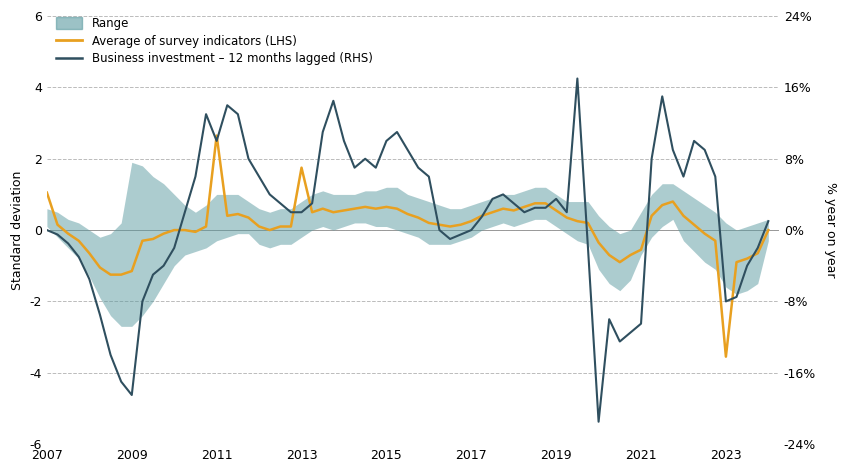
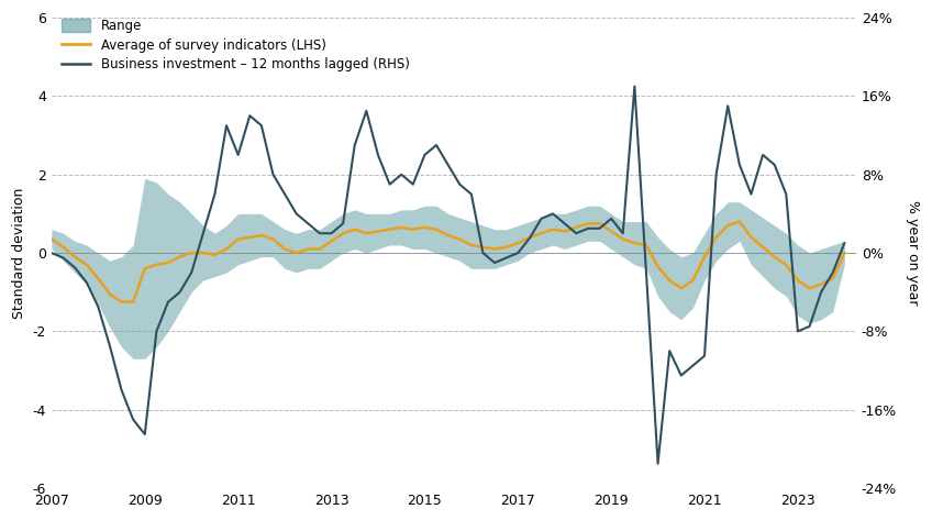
Average of survey indicators (LHS)/2007: 1.05 -> 0.35
Average of survey indicators (LHS)/2009: -1.15 -> -0.40
Average of survey indicators (LHS)/2011: 2.65 -> 0.35
Average of survey indicators (LHS)/2013: 1.75 -> 0.30
Average of survey indicators (LHS)/2021: -0.55 -> -0.10
Average of survey indicators (LHS)/2023: -3.55 -> -0.70
